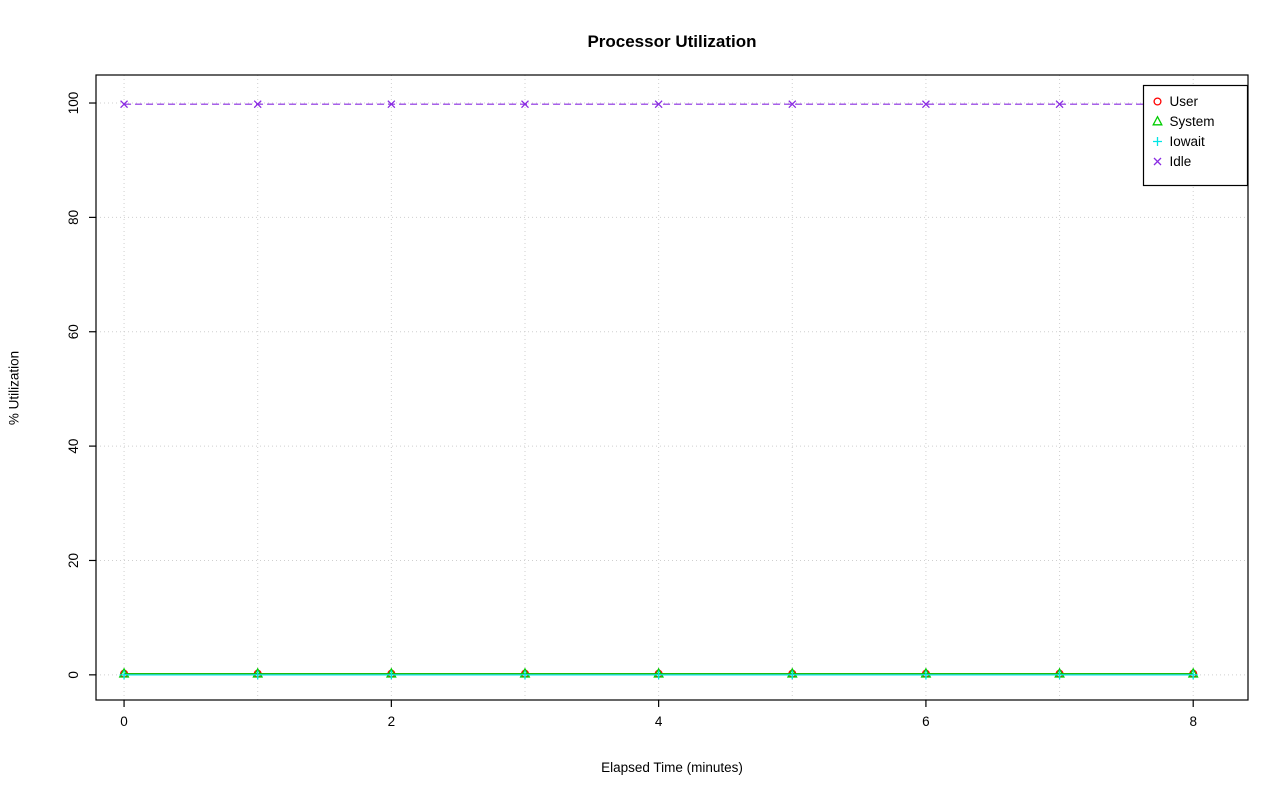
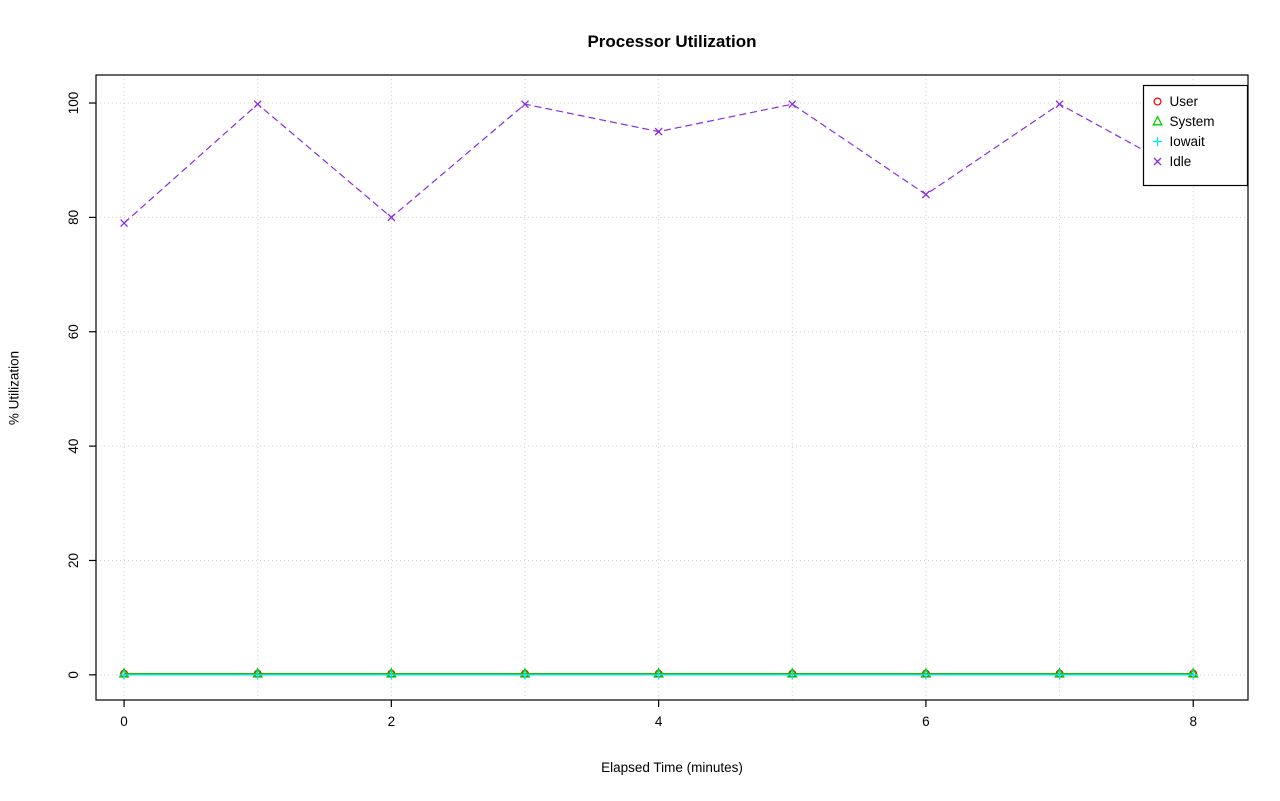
Idle/0: 100 -> 79
Idle/2: 100 -> 80
Idle/4: 100 -> 95
Idle/6: 100 -> 84
Idle/8: 100 -> 87
